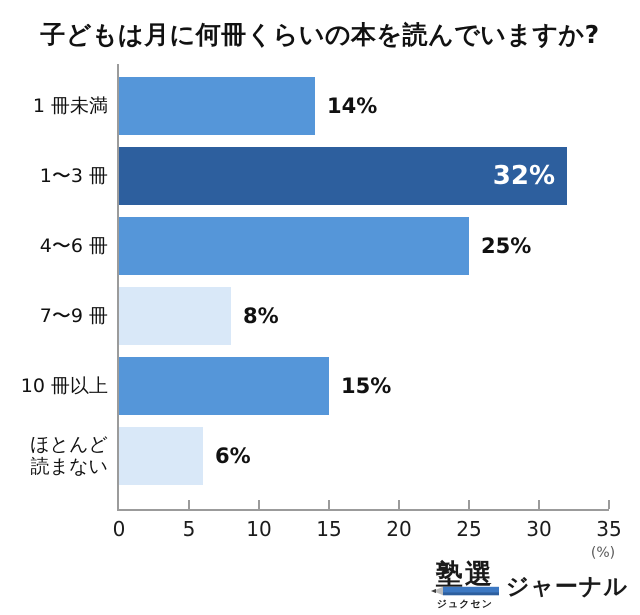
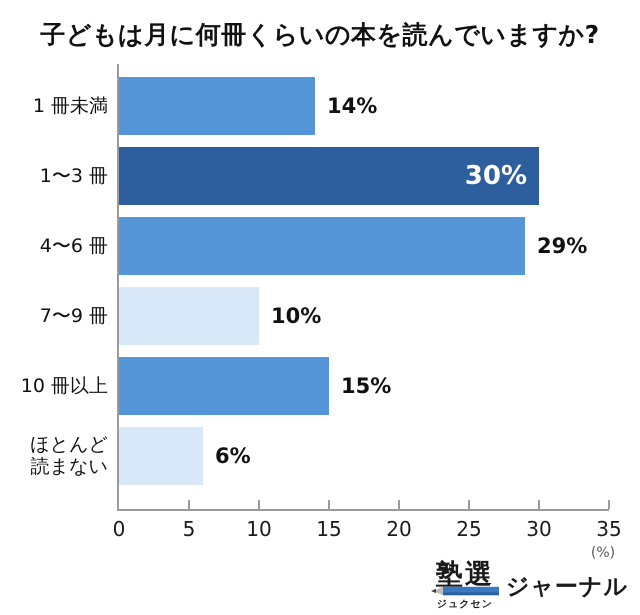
1〜3 冊: 32% -> 30%
4〜6 冊: 25% -> 29%
7〜9 冊: 8% -> 10%
